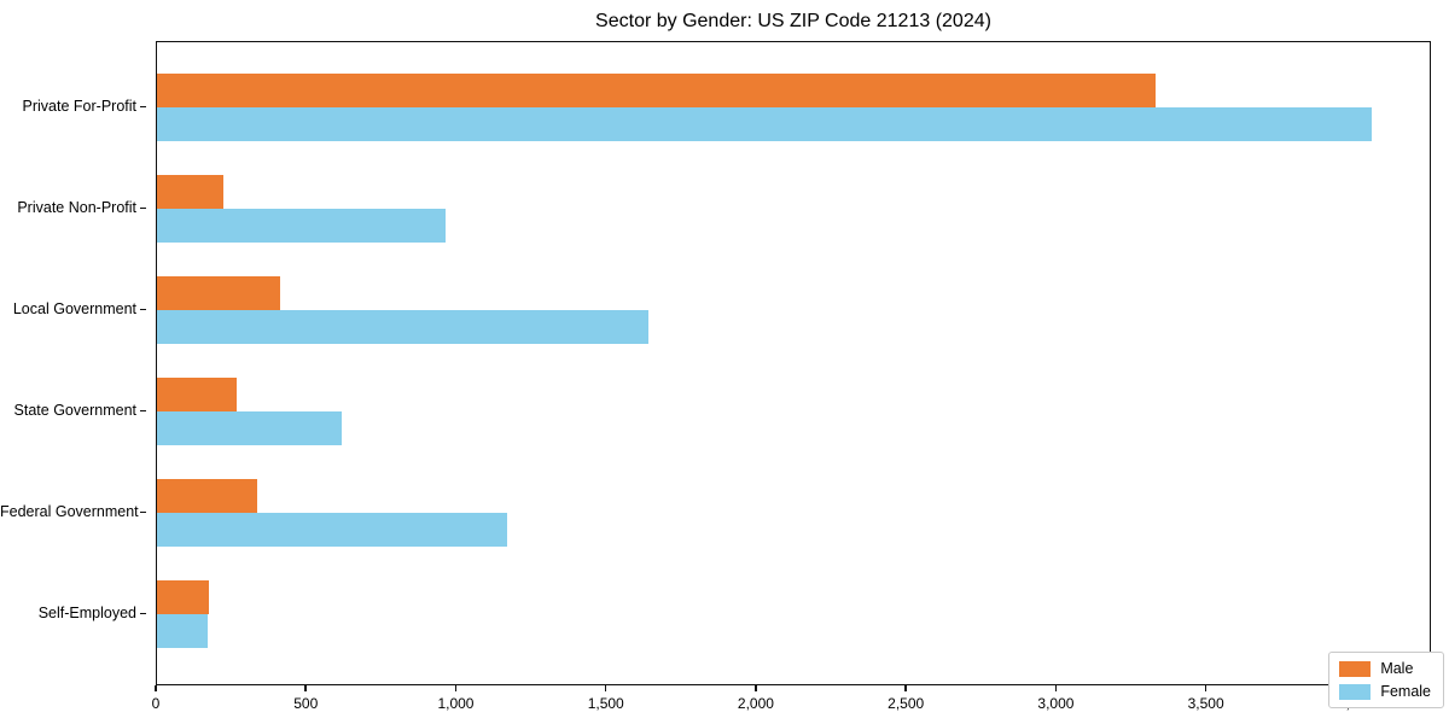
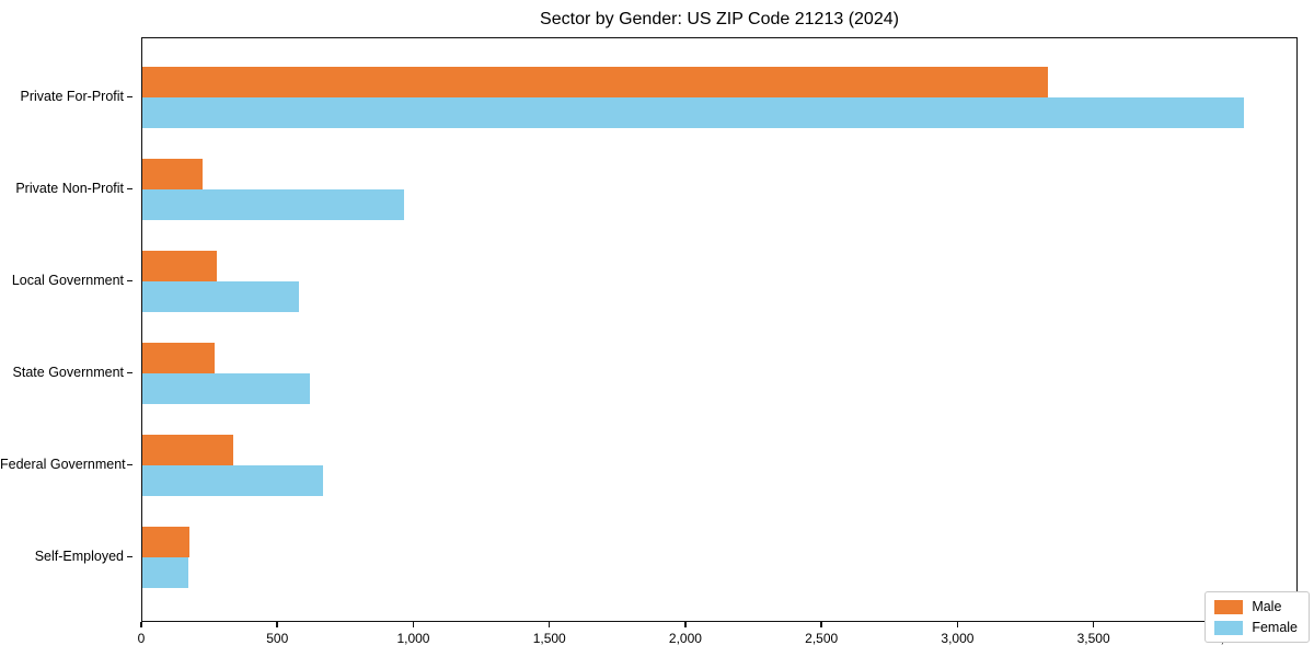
Male/Local Government: 410 -> 280
Female/Local Government: 1640 -> 580
Female/Federal Government: 1170 -> 660
